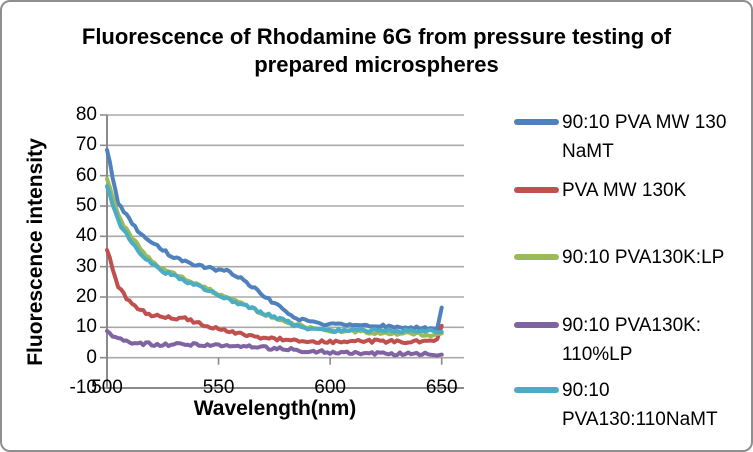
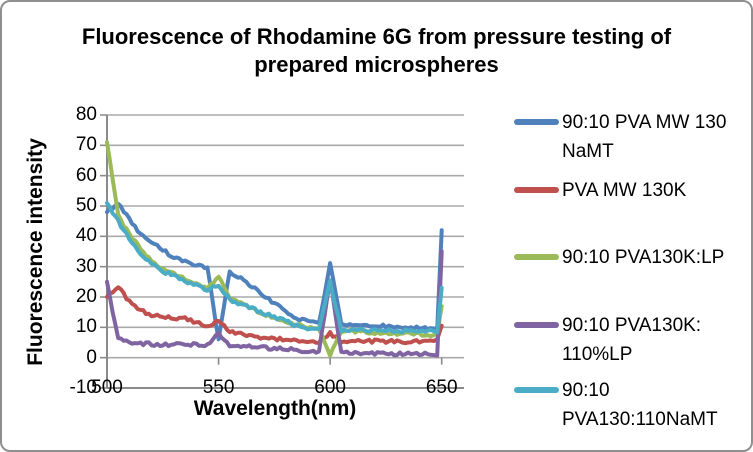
90:10 PVA MW 130 NaMT/500: 68 -> 48
PVA MW 130K/500: 36 -> 20
90:10 PVA130K:LP/500: 59 -> 71
90:10 PVA130K: 110%LP/500: 9 -> 25
90:10 PVA130:110NaMT/500: 56 -> 51
90:10 PVA MW 130 NaMT/550: 29 -> 6
PVA MW 130K/550: 9 -> 12
90:10 PVA130K:LP/550: 21 -> 27
90:10 PVA130K: 110%LP/550: 4 -> 8
90:10 PVA130:110NaMT/550: 21 -> 24
90:10 PVA MW 130 NaMT/600: 11 -> 31
PVA MW 130K/600: 5 -> 8
90:10 PVA130K:LP/600: 9 -> 1
90:10 PVA130K: 110%LP/600: 2 -> 26
90:10 PVA130:110NaMT/600: 9 -> 25
90:10 PVA MW 130 NaMT/650: 16 -> 42
90:10 PVA130K:LP/650: 8 -> 17
90:10 PVA130K: 110%LP/650: 1 -> 35
90:10 PVA130:110NaMT/650: 8 -> 23
